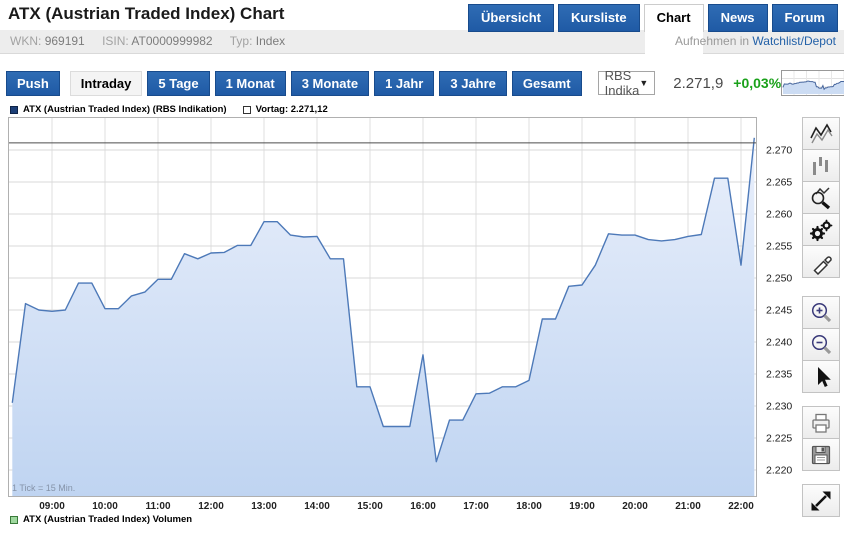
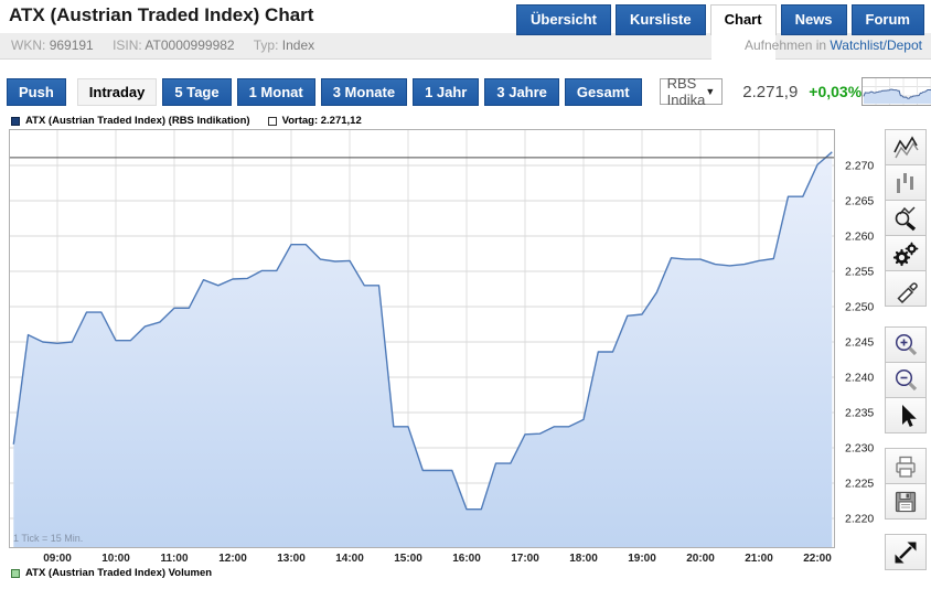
16:00: 2238 -> 2221
22:00: 2252 -> 2270
